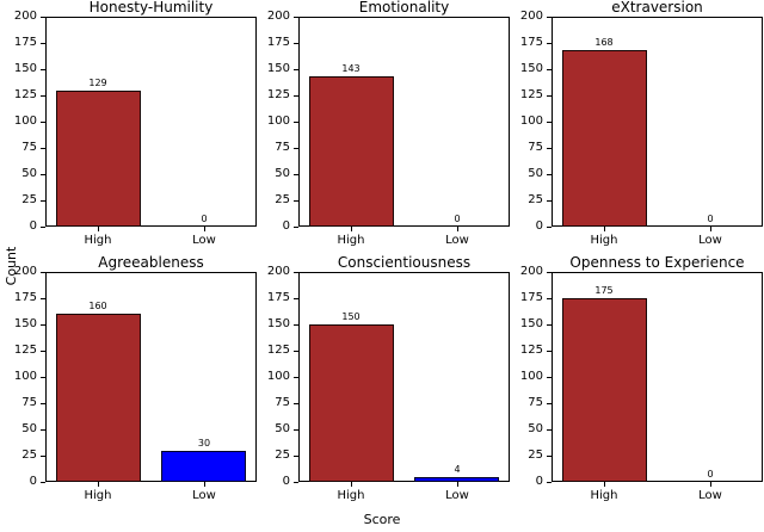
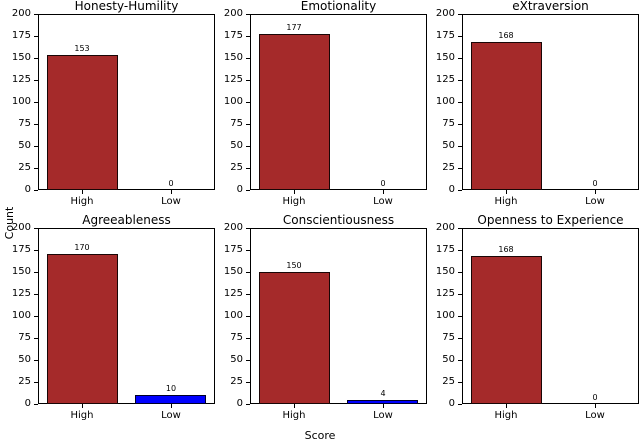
Honesty-Humility/High: 129 -> 153
Emotionality/High: 143 -> 177
Agreeableness/High: 160 -> 170
Agreeableness/Low: 30 -> 10
Openness to Experience/High: 175 -> 168
